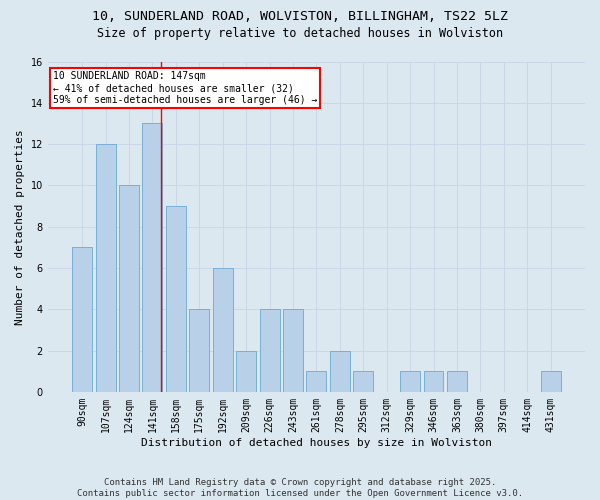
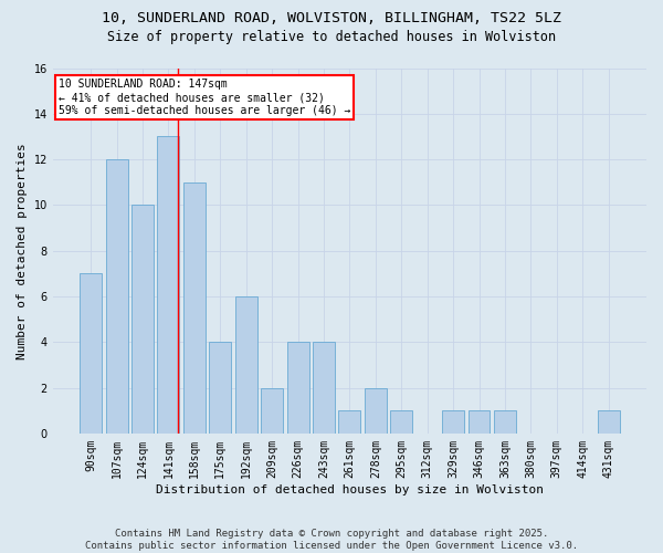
158sqm: 9 -> 11
